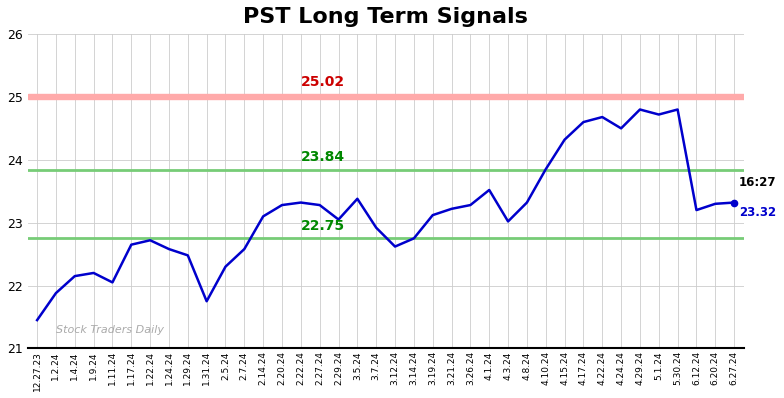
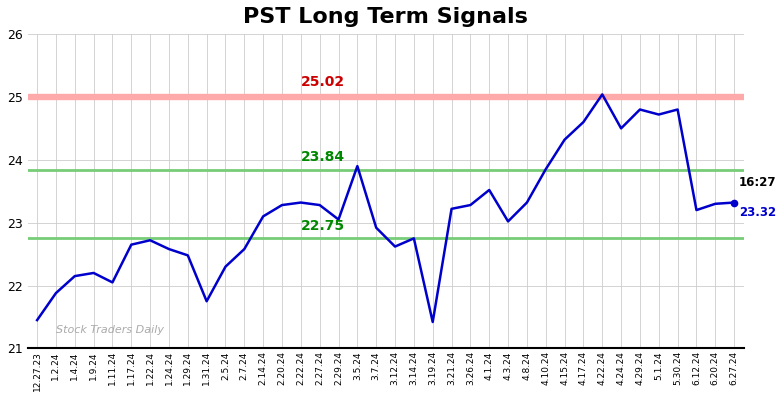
3.5.24: 23.38 -> 23.90
3.19.24: 23.12 -> 21.42
4.22.24: 24.68 -> 25.04
